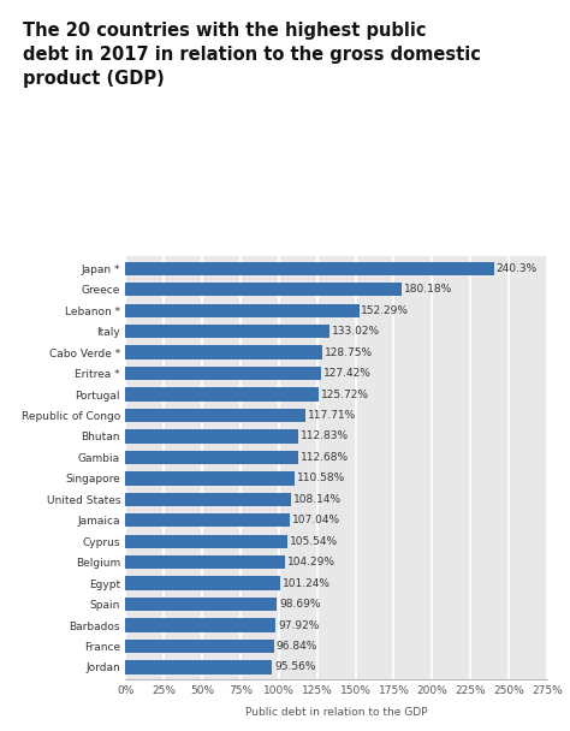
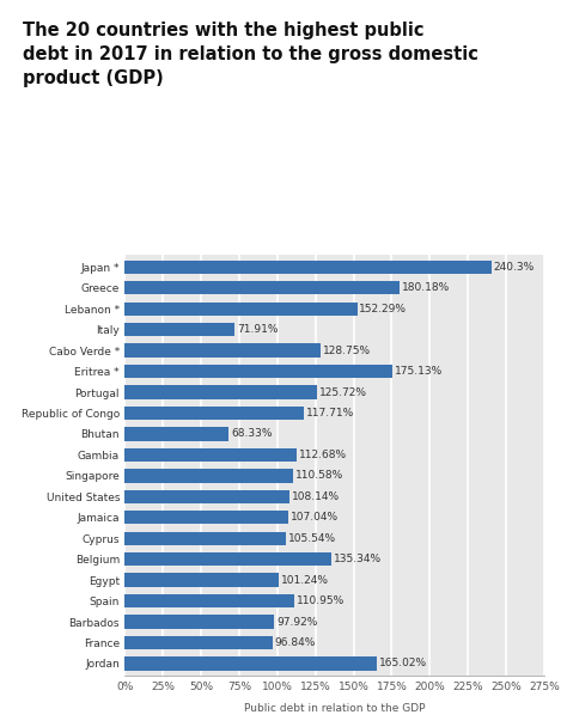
Italy: 133.02% -> 71.91%
Eritrea *: 127.42% -> 175.13%
Bhutan: 112.83% -> 68.33%
Belgium: 104.29% -> 135.34%
Spain: 98.69% -> 110.95%
Jordan: 95.56% -> 165.02%
